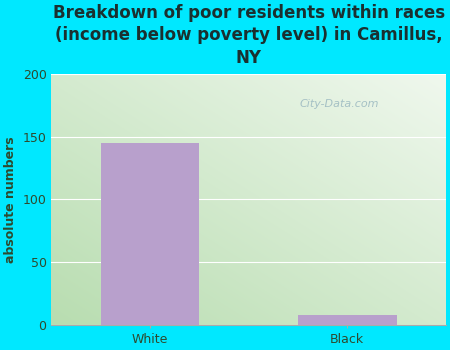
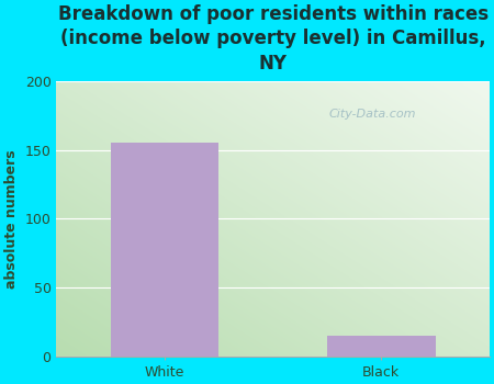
White: 145 -> 155
Black: 8 -> 15
